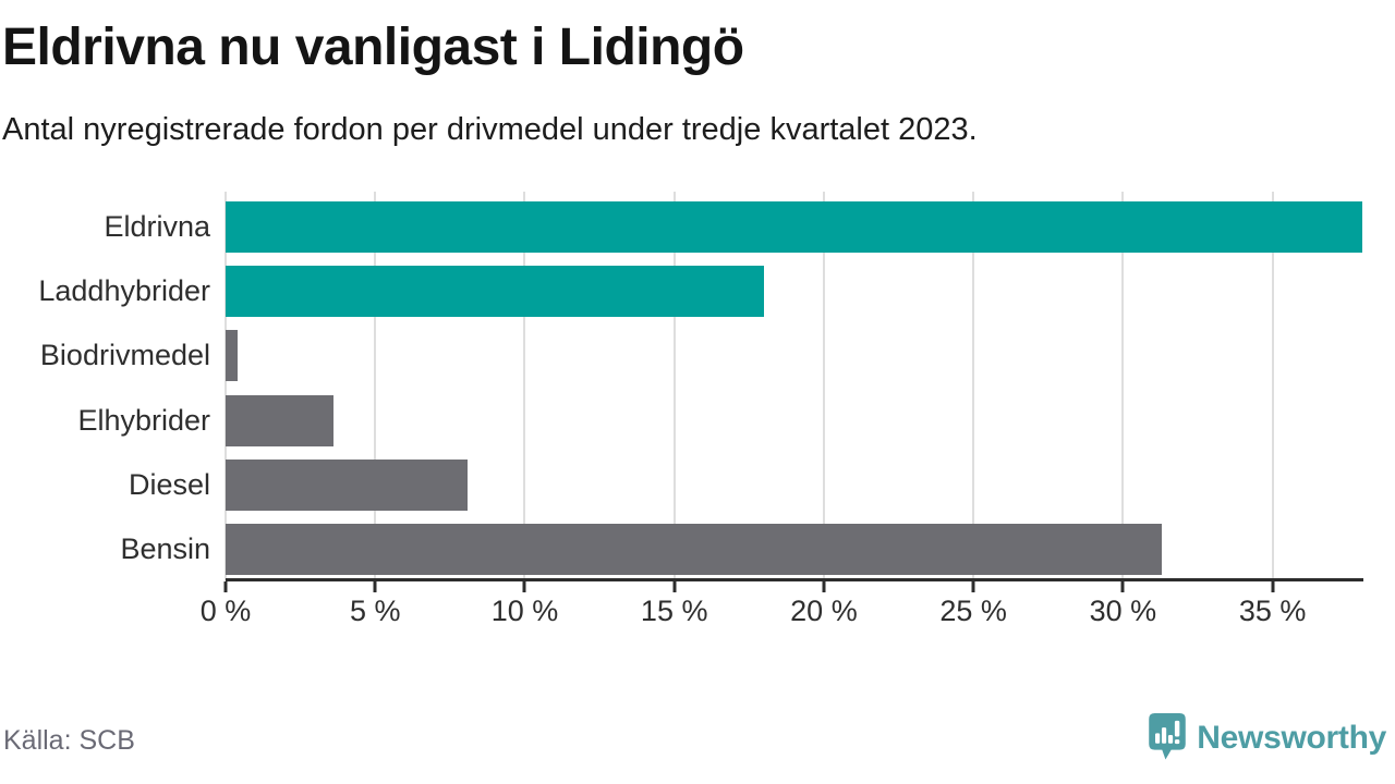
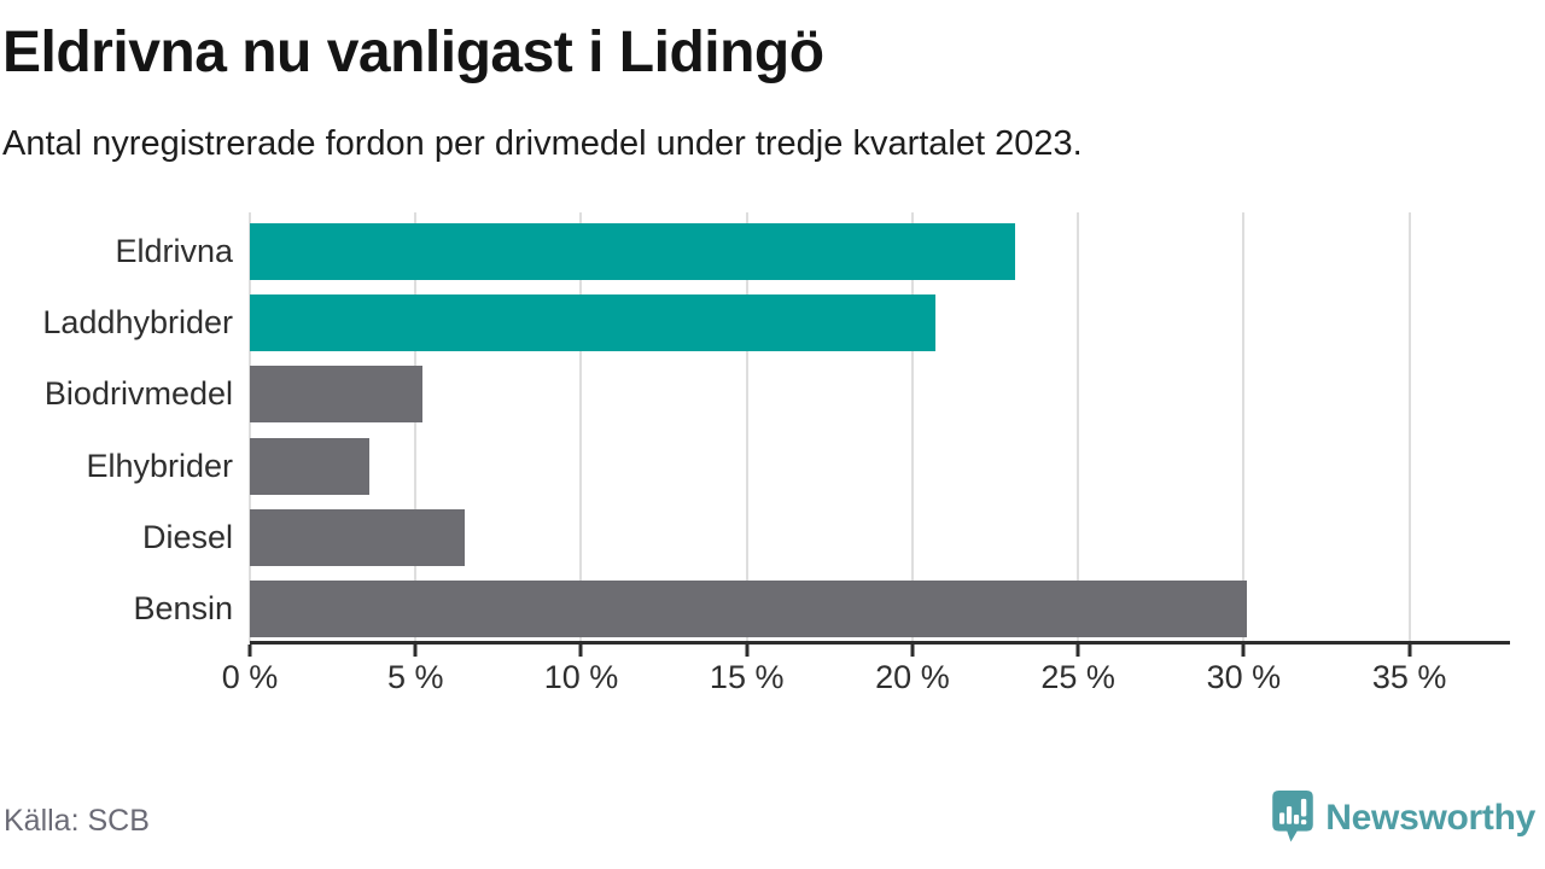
Eldrivna: 38.0% -> 23.1%
Laddhybrider: 18.0% -> 20.7%
Biodrivmedel: 0.4% -> 5.2%
Diesel: 8.1% -> 6.5%
Bensin: 31.3% -> 30.1%
